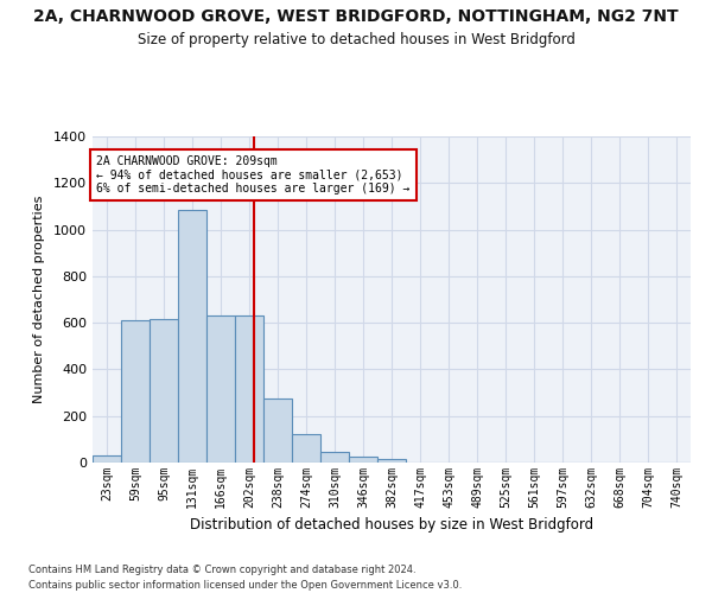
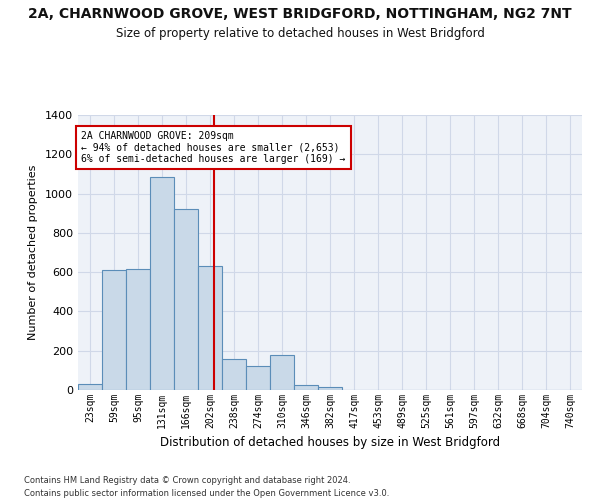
166sqm: 630 -> 920
238sqm: 280 -> 160
310sqm: 40 -> 180
